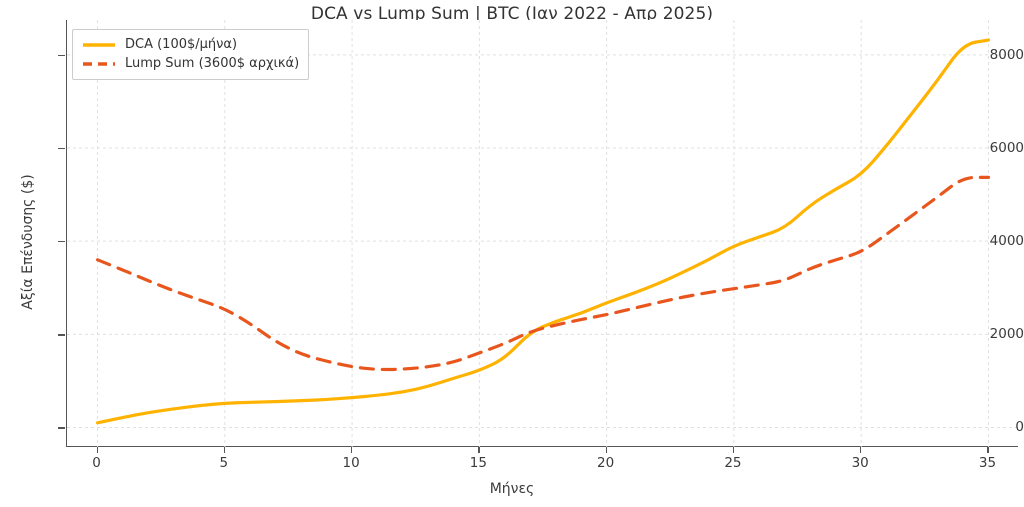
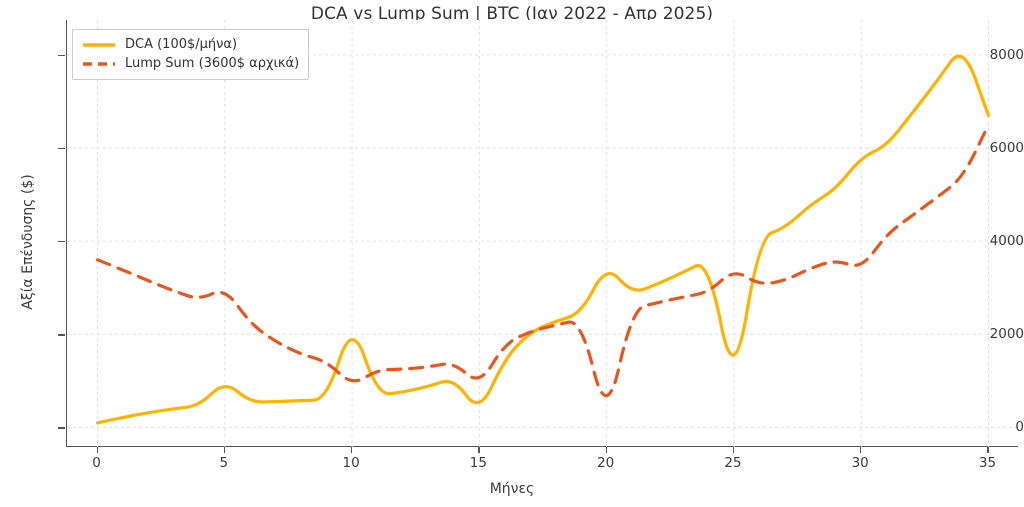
DCA (100$/μήνα)/5: 500 -> 1000
Lump Sum (3600$ αρχικά)/5: 2600 -> 3000
DCA (100$/μήνα)/10: 600 -> 2300
Lump Sum (3600$ αρχικά)/10: 1300 -> 900
DCA (100$/μήνα)/15: 1200 -> 300
Lump Sum (3600$ αρχικά)/15: 1600 -> 900
DCA (100$/μήνα)/20: 2700 -> 3500
Lump Sum (3600$ αρχικά)/20: 2400 -> 100
DCA (100$/μήνα)/25: 3900 -> 800
Lump Sum (3600$ αρχικά)/25: 3000 -> 3400
DCA (100$/μήνα)/30: 5400 -> 5800
Lump Sum (3600$ αρχικά)/30: 3800 -> 3400
DCA (100$/μήνα)/35: 8300 -> 6700
Lump Sum (3600$ αρχικά)/35: 5400 -> 6500
